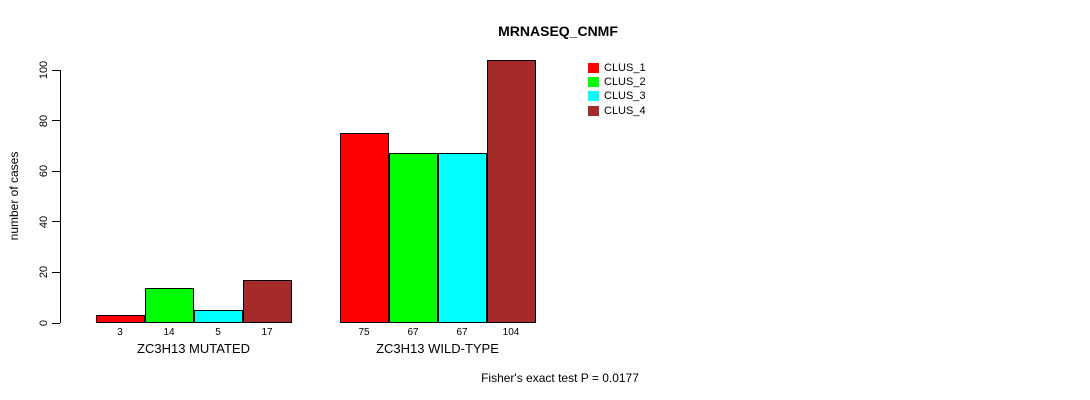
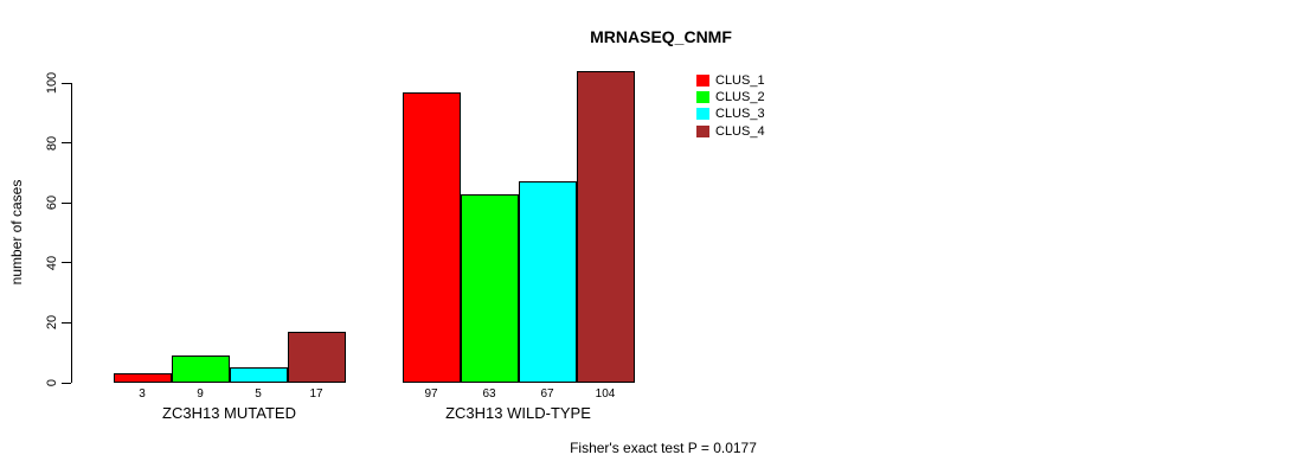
CLUS_2/ZC3H13 MUTATED: 14 -> 9
CLUS_1/ZC3H13 WILD-TYPE: 75 -> 97
CLUS_2/ZC3H13 WILD-TYPE: 67 -> 63
